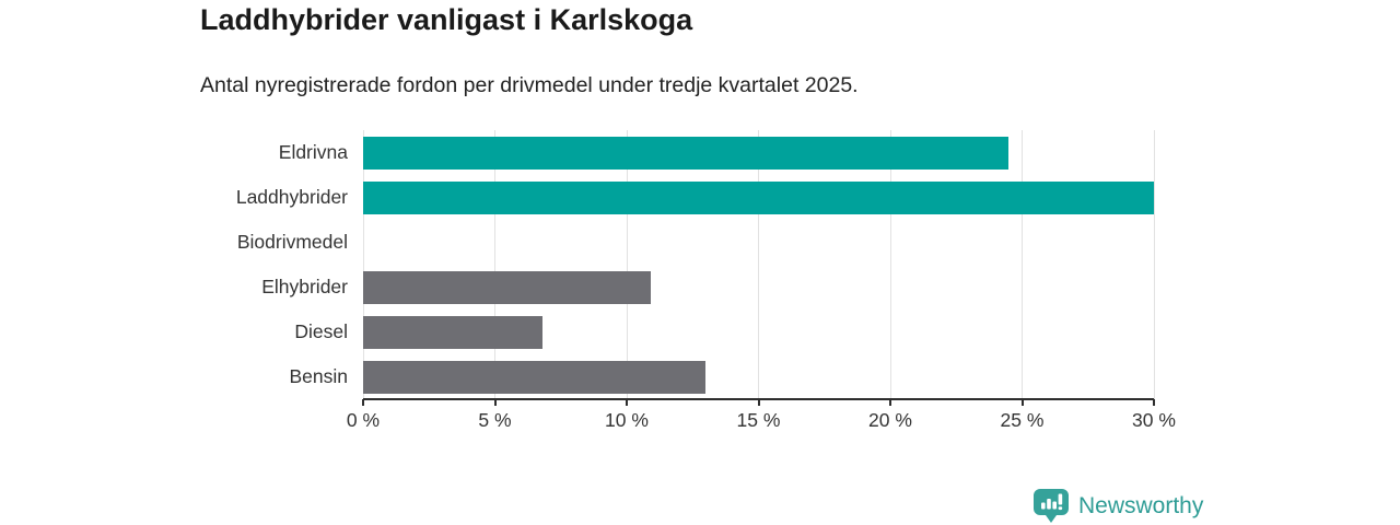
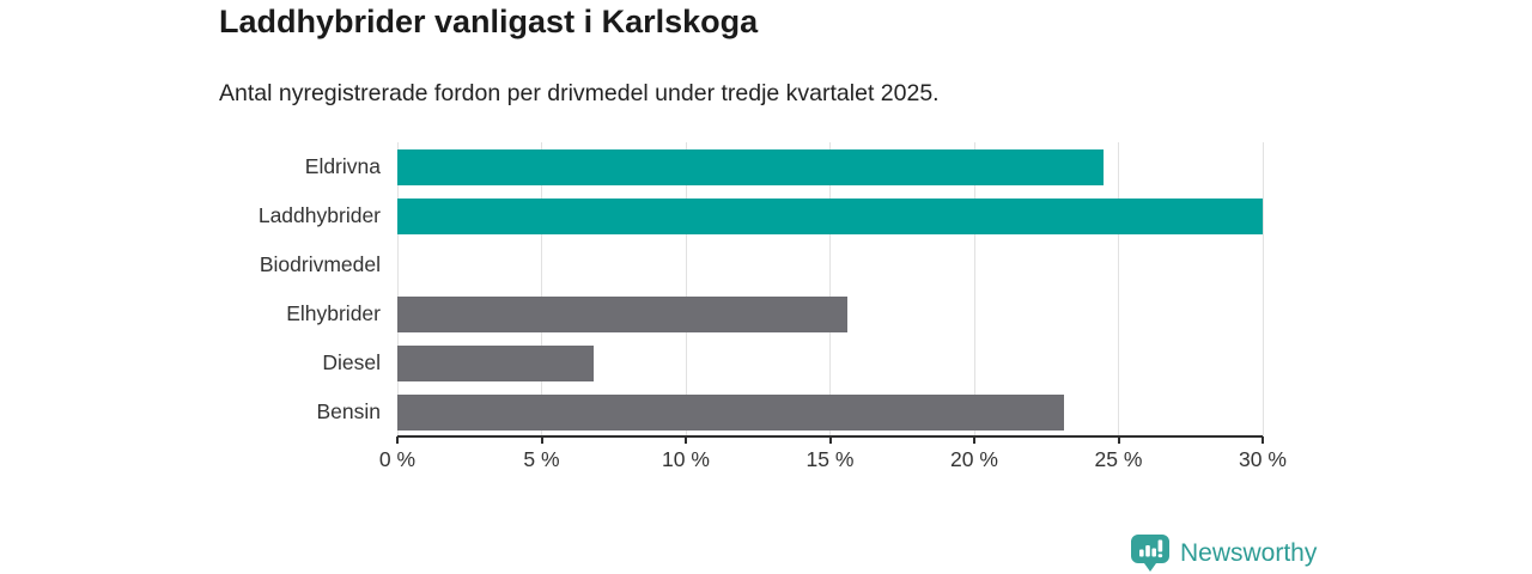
Elhybrider: 10.9% -> 15.6%
Bensin: 13.0% -> 23.1%
